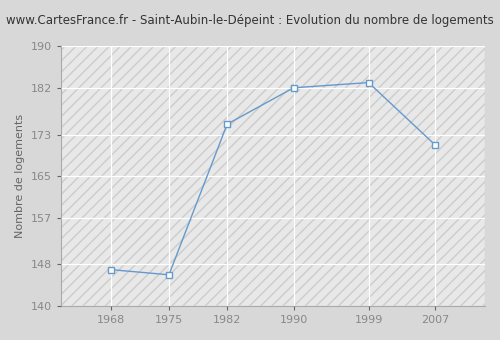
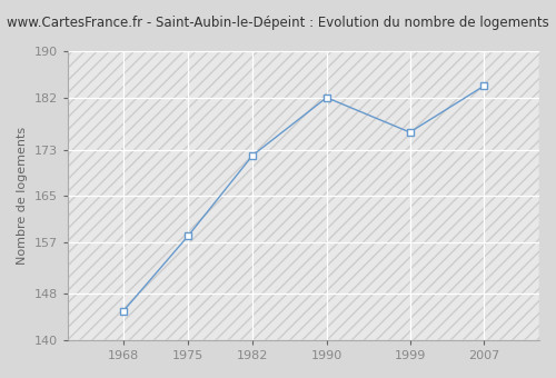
1968: 147 -> 145
1975: 146 -> 158
1982: 175 -> 172
1999: 183 -> 176
2007: 171 -> 184
